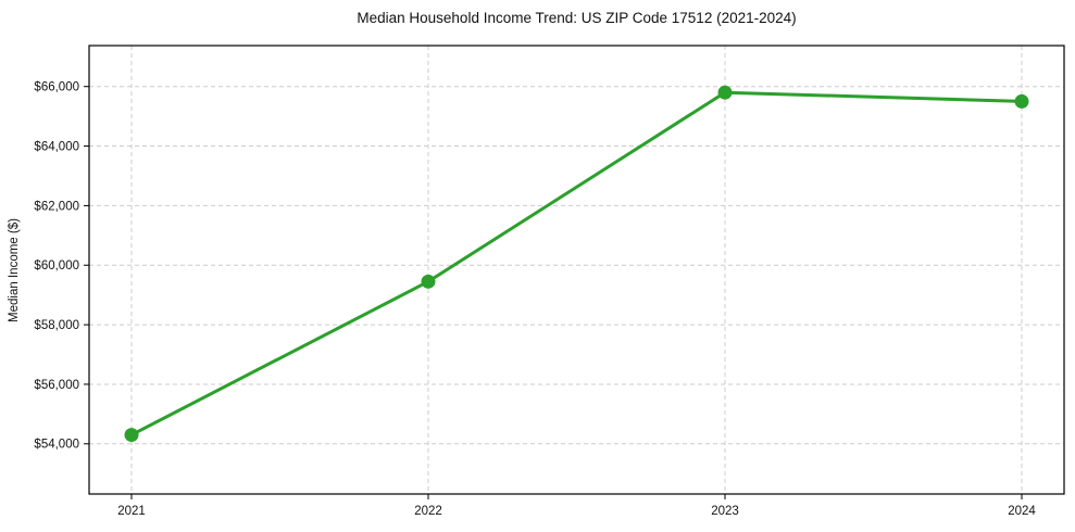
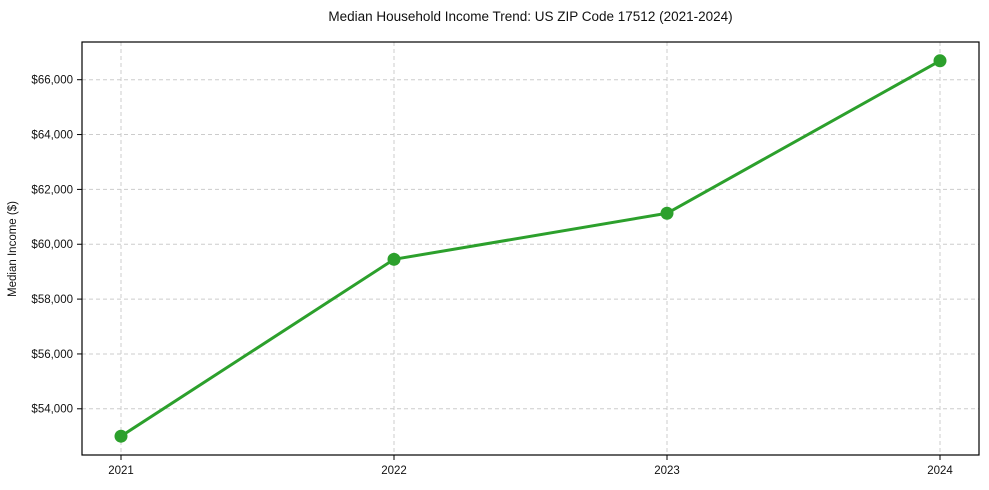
2021: $54300 -> $53000
2023: $65800 -> $61100
2024: $65500 -> $66700
